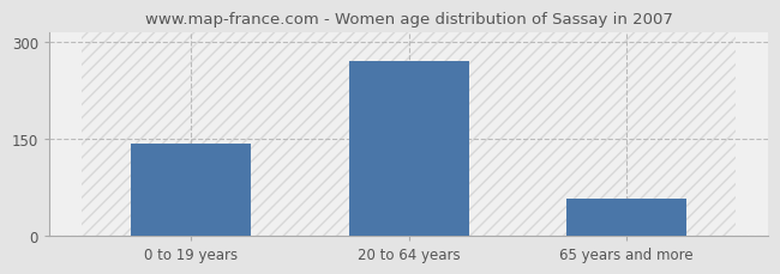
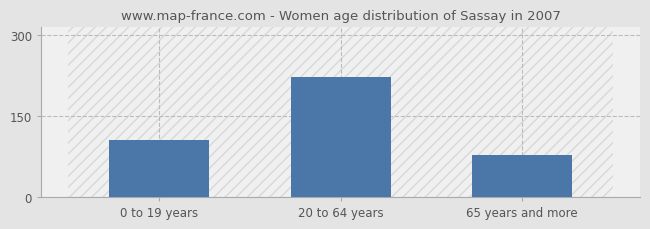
0 to 19 years: 143 -> 106
20 to 64 years: 270 -> 222
65 years and more: 57 -> 78
